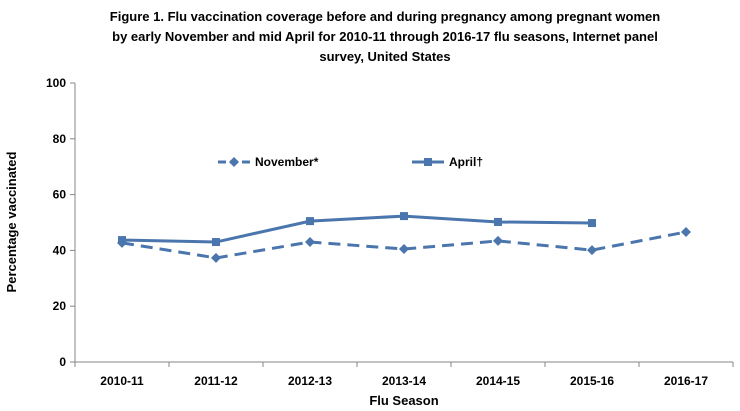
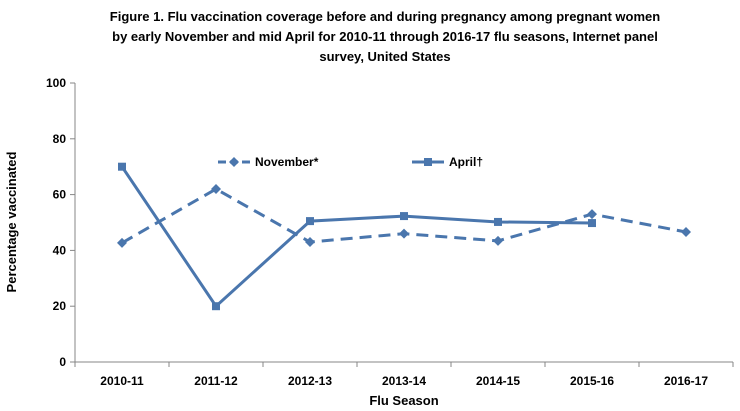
April†/2010-11: 44 -> 70
November*/2011-12: 37 -> 62
April†/2011-12: 43 -> 20
November*/2013-14: 40 -> 46
November*/2015-16: 40 -> 53
